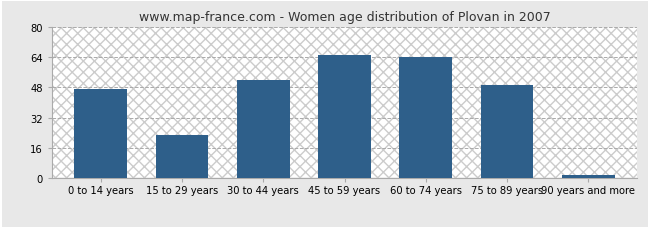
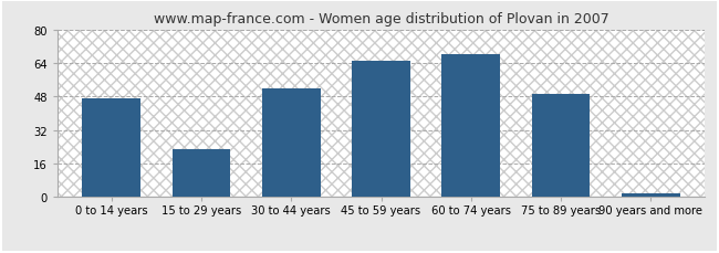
60 to 74 years: 64 -> 68
